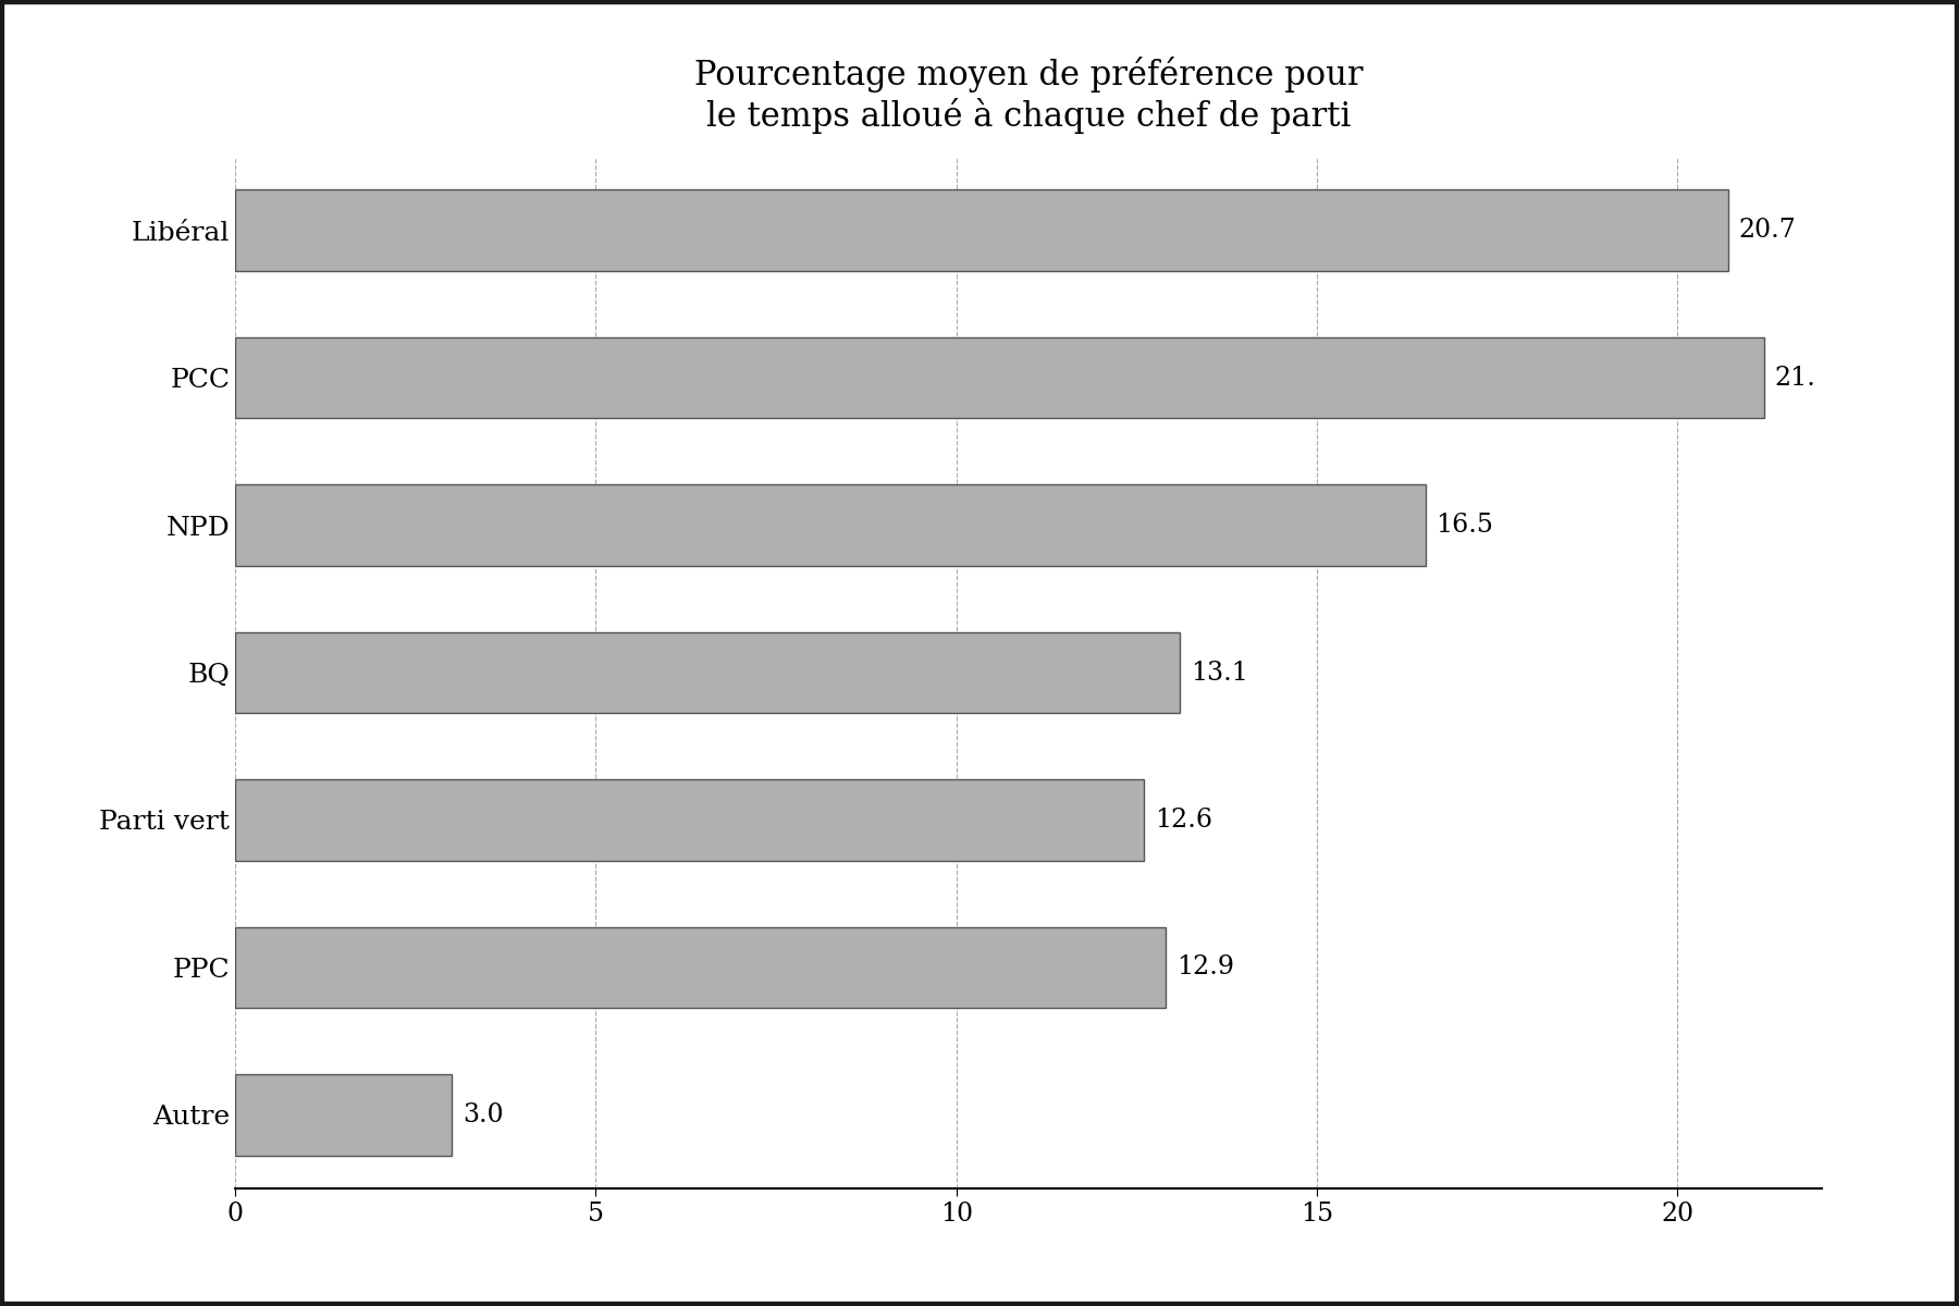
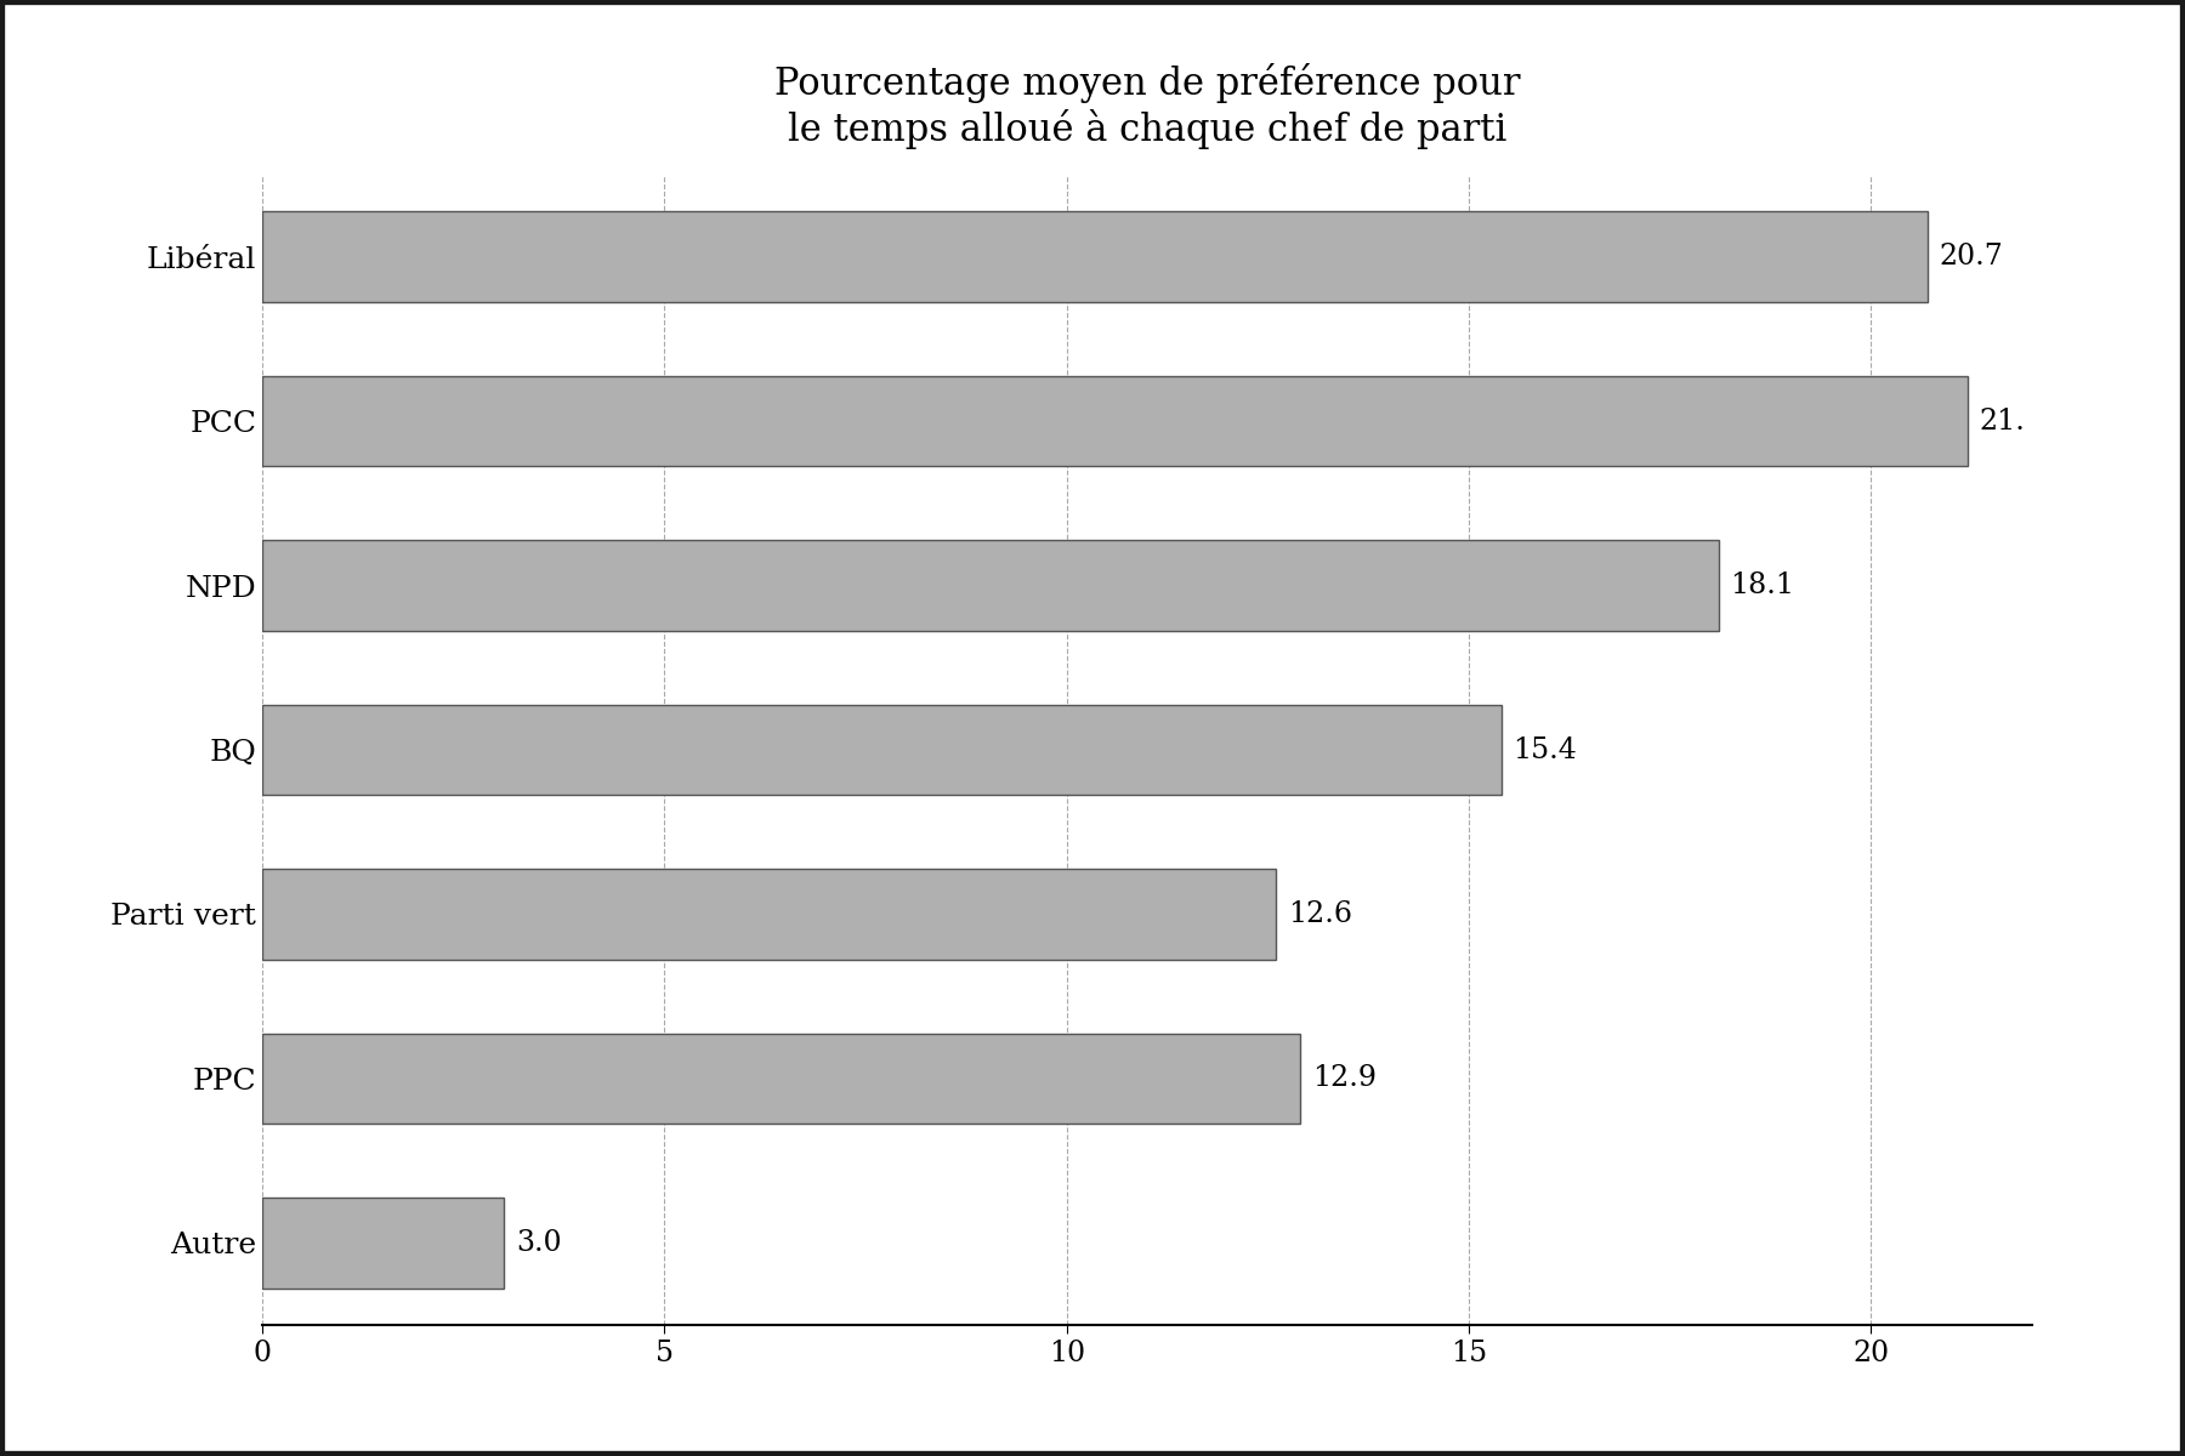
NPD: 16.5 -> 18.1
BQ: 13.1 -> 15.4
